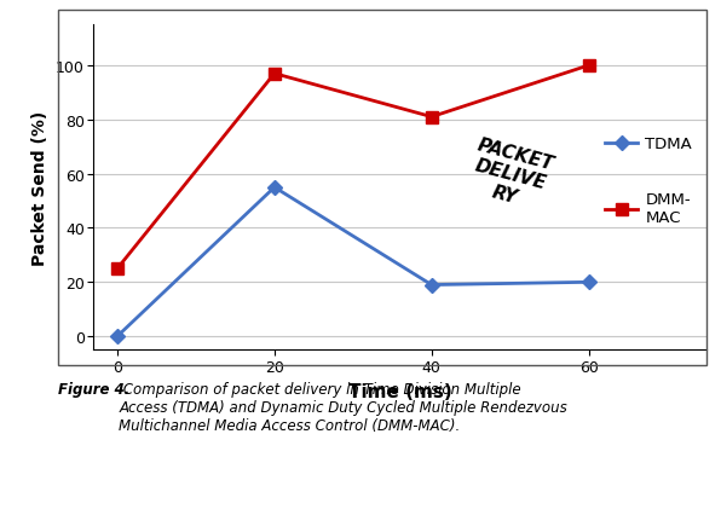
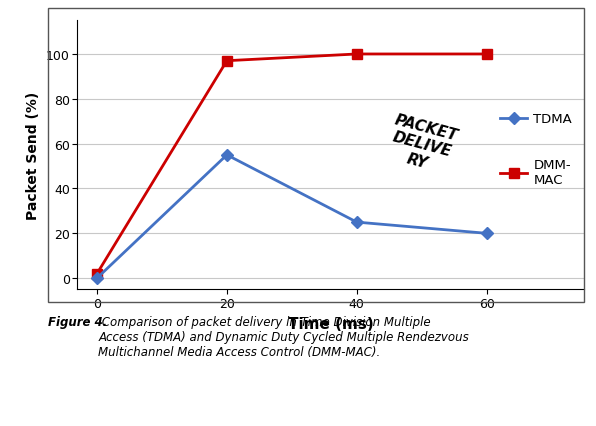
DMM- MAC/0: 25 -> 2
TDMA/40: 19 -> 25
DMM- MAC/40: 81 -> 100
